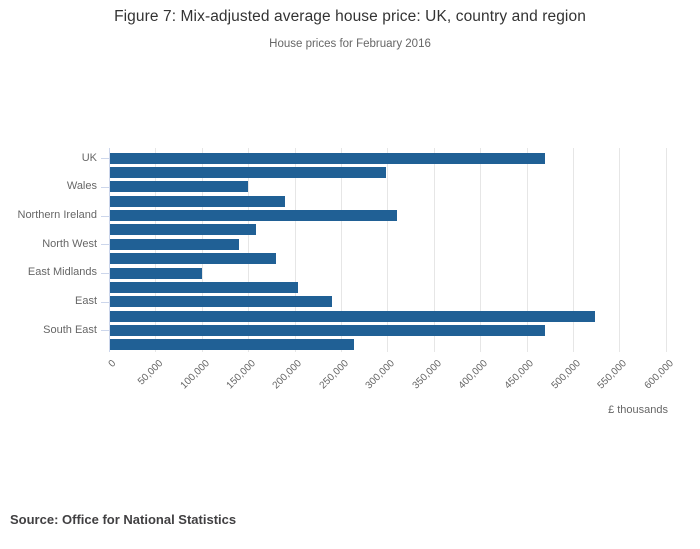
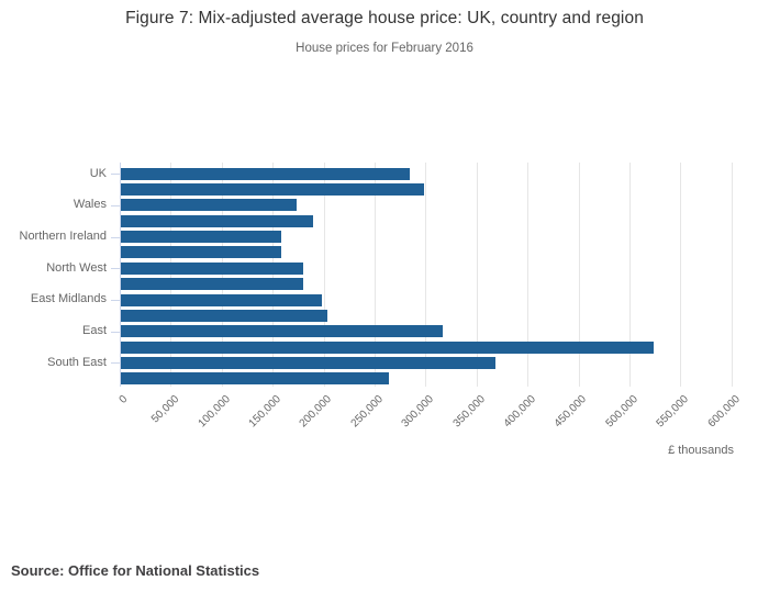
UK: 470000 -> 280000
Wales: 150000 -> 170000
Northern Ireland: 310000 -> 160000
North West: 140000 -> 180000
East Midlands: 100000 -> 200000
East: 240000 -> 320000
South East: 470000 -> 370000
